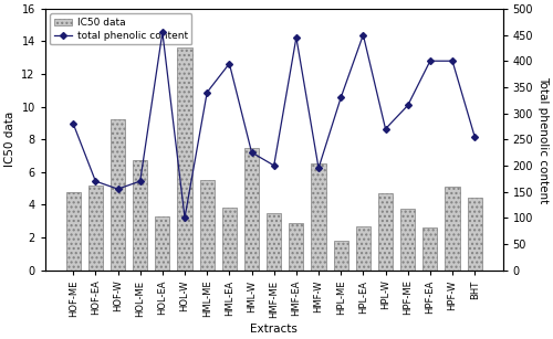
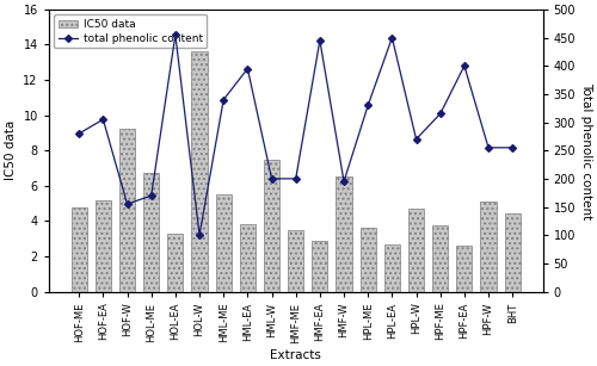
total phenolic content/HOF-EA: 170 -> 305
total phenolic content/HML-W: 225 -> 200
IC50 data/HPL-ME: 1.8 -> 3.6
total phenolic content/HPF-W: 400 -> 255
